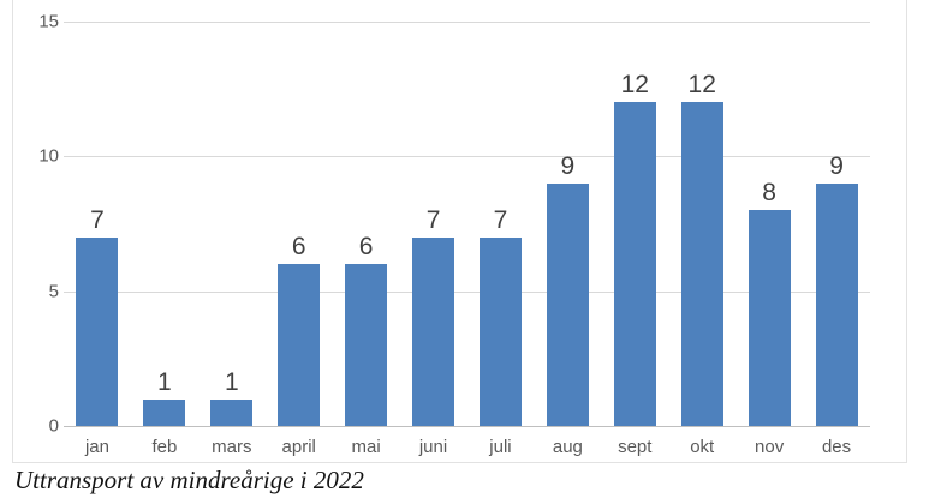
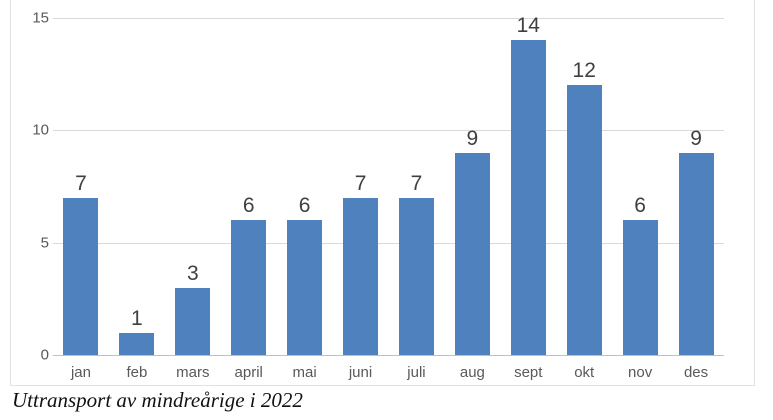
mars: 1 -> 3
sept: 12 -> 14
nov: 8 -> 6
